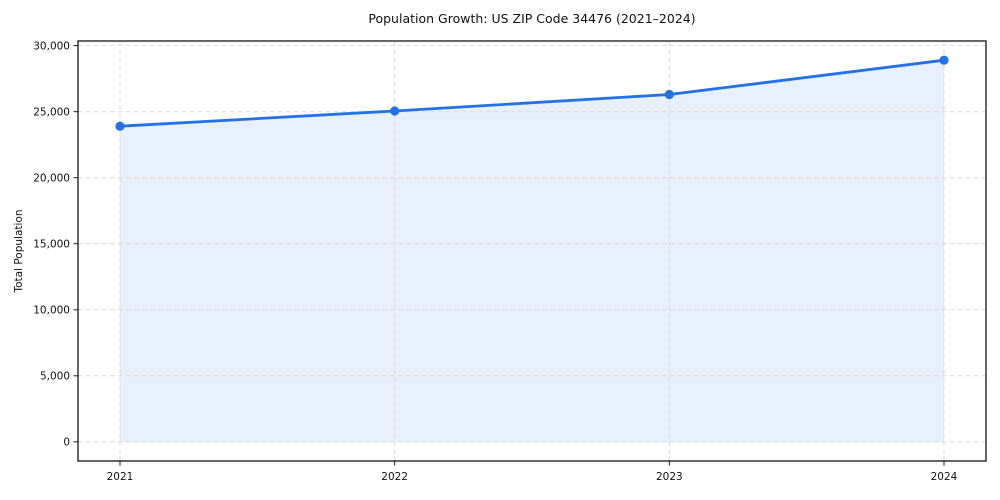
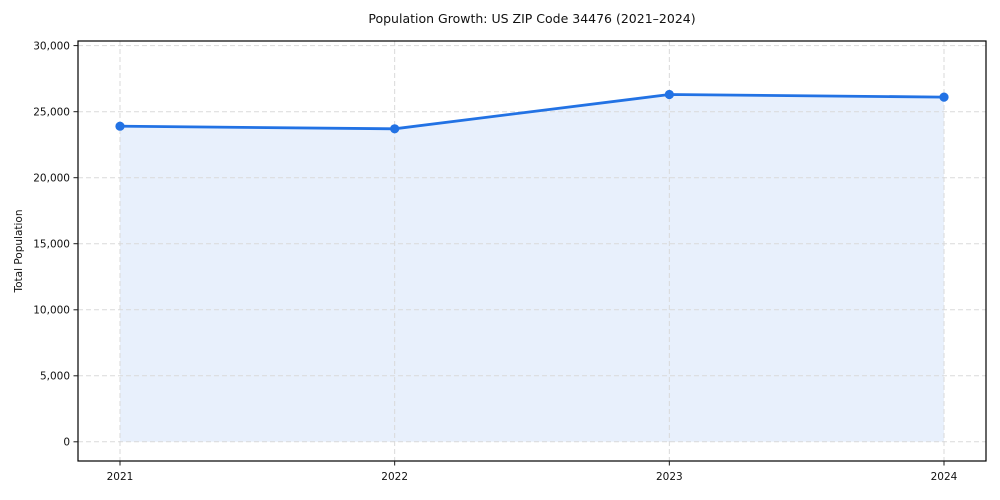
2022: 25000 -> 23700
2024: 28900 -> 26100
